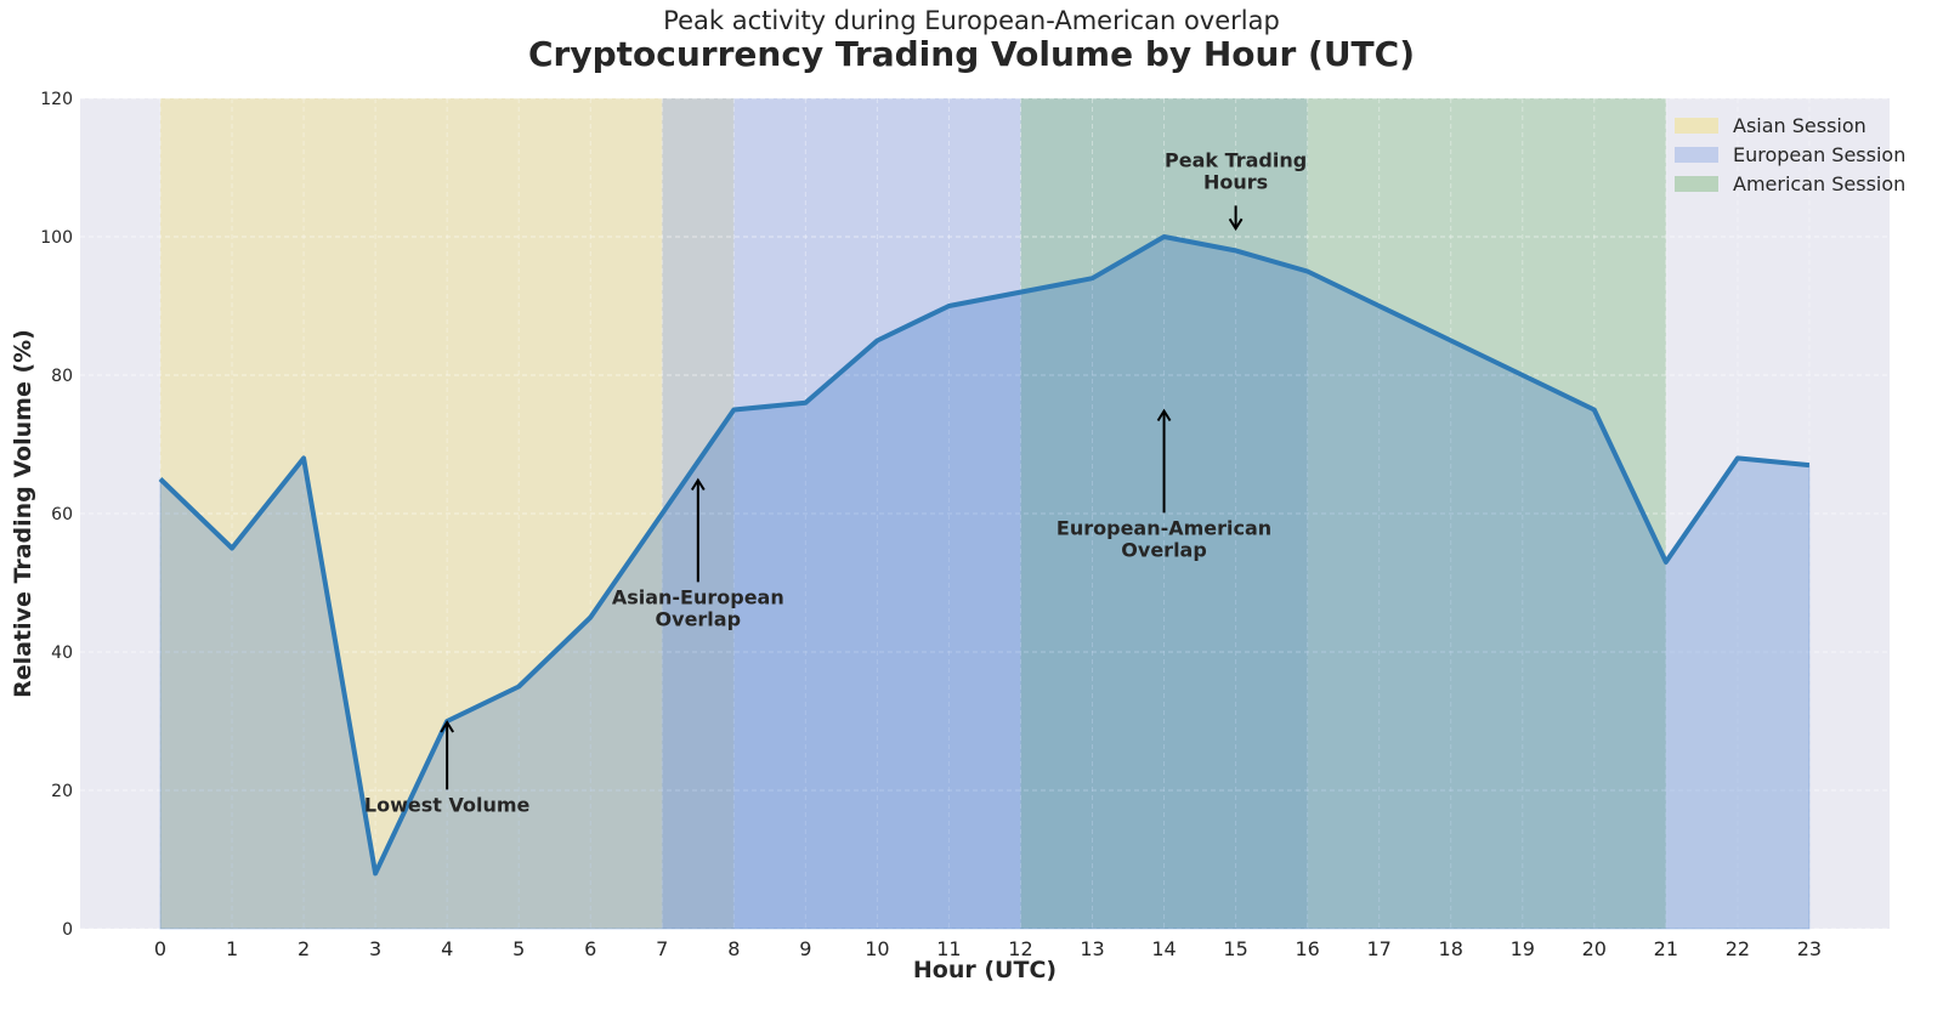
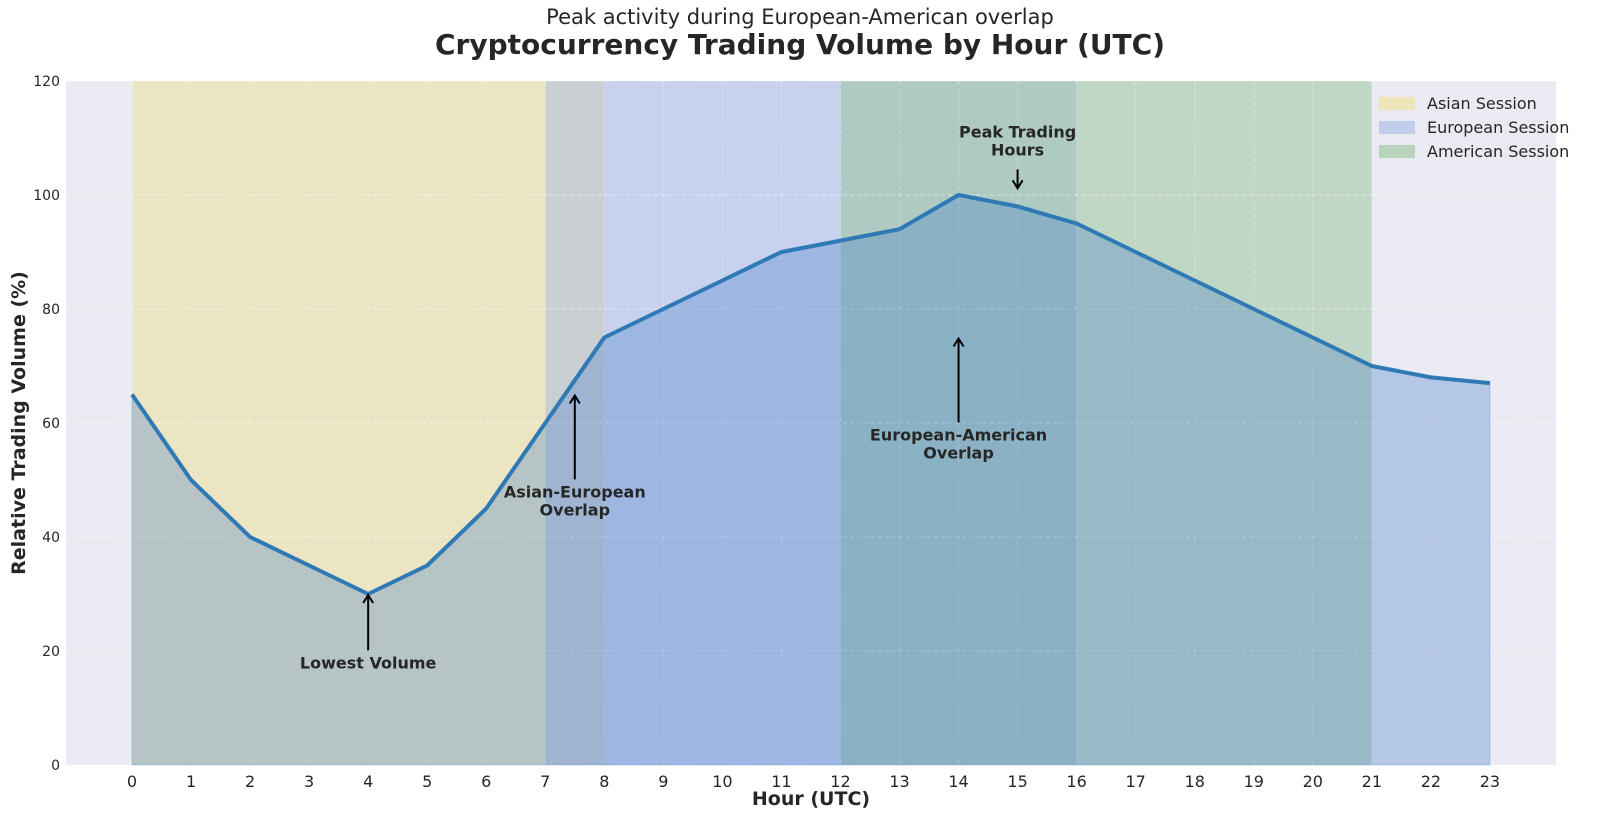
1: 55 -> 50
2: 68 -> 40
3: 8 -> 35
9: 76 -> 80
21: 53 -> 70
